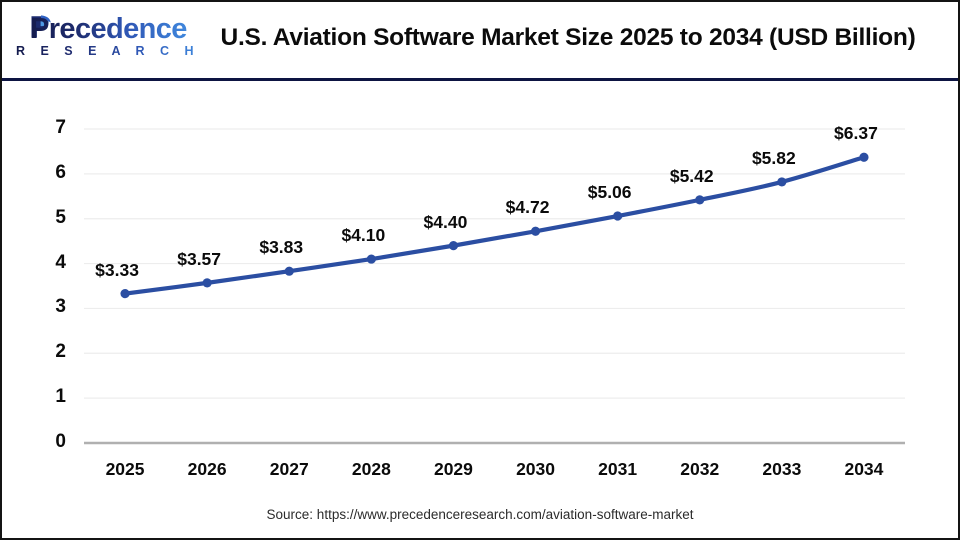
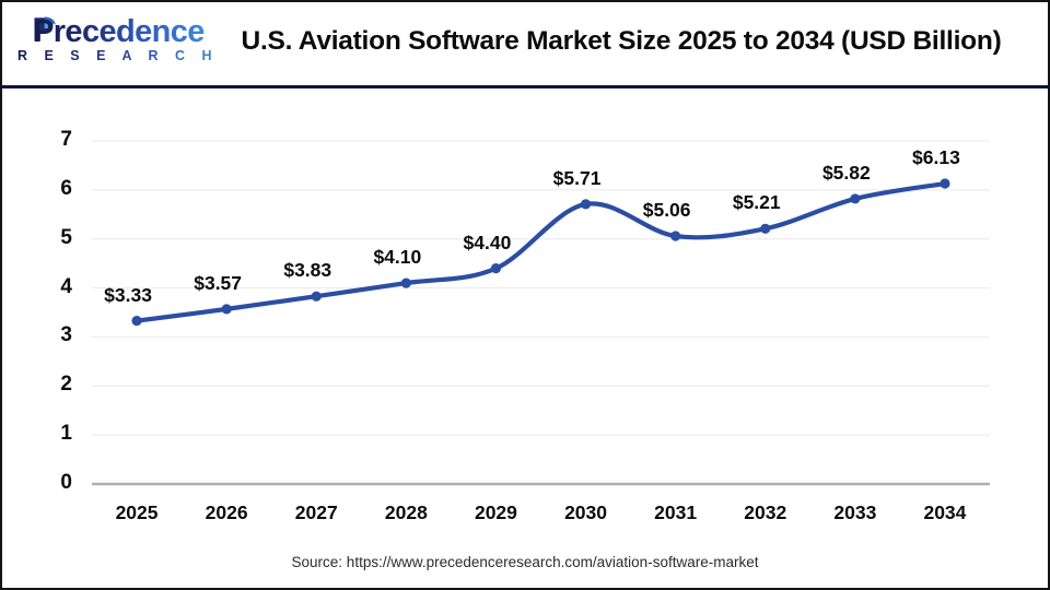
2030: $4.72 -> $5.71
2032: $5.42 -> $5.21
2034: $6.37 -> $6.13
